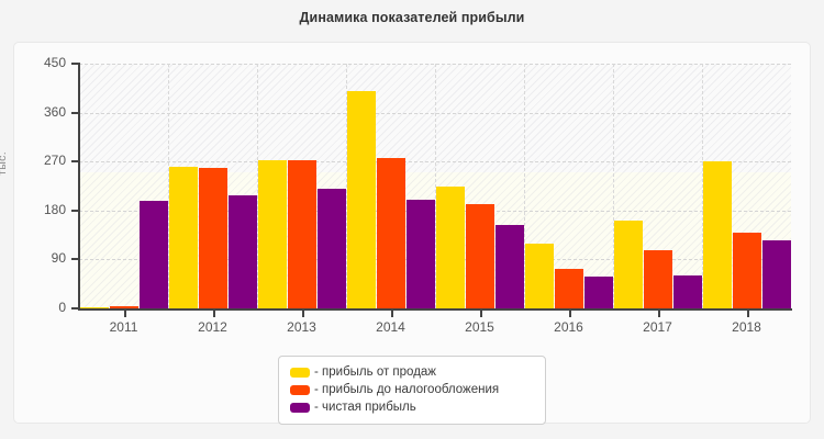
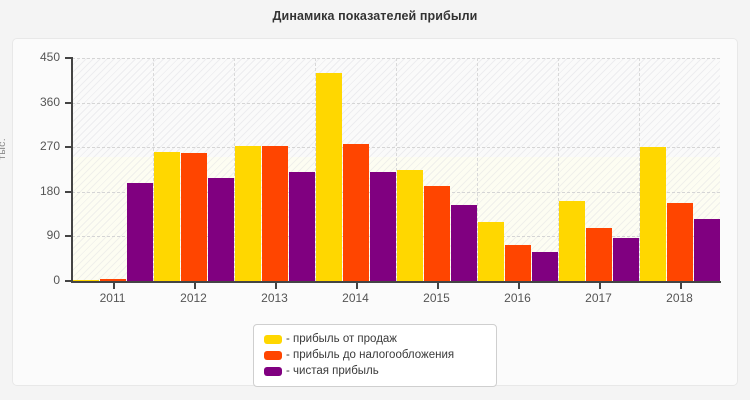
- прибыль от продаж/2014: 400 -> 420
- чистая прибыль/2014: 200 -> 220
- чистая прибыль/2017: 60 -> 90
- прибыль до налогообложения/2018: 140 -> 160
